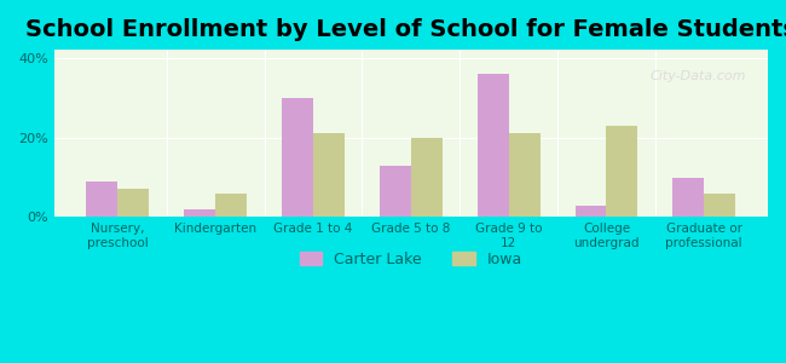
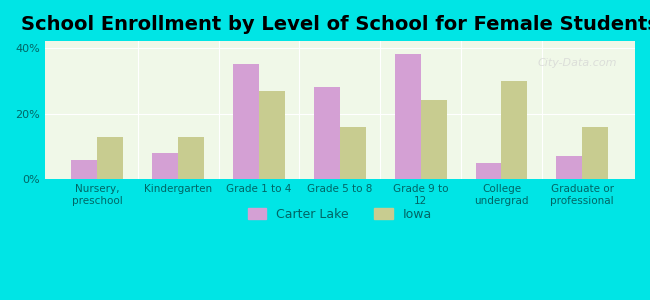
Carter Lake/Nursery, preschool: 9% -> 6%
Iowa/Nursery, preschool: 7% -> 13%
Carter Lake/Kindergarten: 2% -> 8%
Iowa/Kindergarten: 6% -> 13%
Carter Lake/Grade 1 to 4: 30% -> 35%
Iowa/Grade 1 to 4: 21% -> 27%
Carter Lake/Grade 5 to 8: 13% -> 28%
Iowa/Grade 5 to 8: 20% -> 16%
Carter Lake/Grade 9 to 12: 36% -> 38%
Iowa/Grade 9 to 12: 21% -> 24%
Carter Lake/College undergrad: 3% -> 5%
Iowa/College undergrad: 23% -> 30%
Carter Lake/Graduate or professional: 10% -> 7%
Iowa/Graduate or professional: 6% -> 16%
